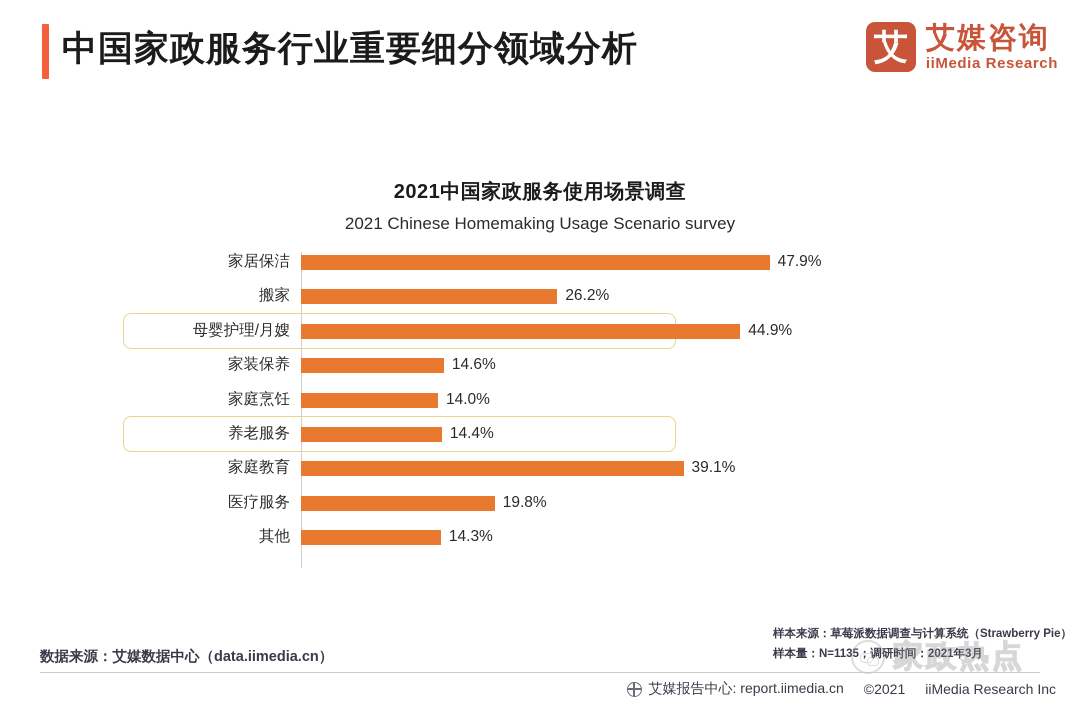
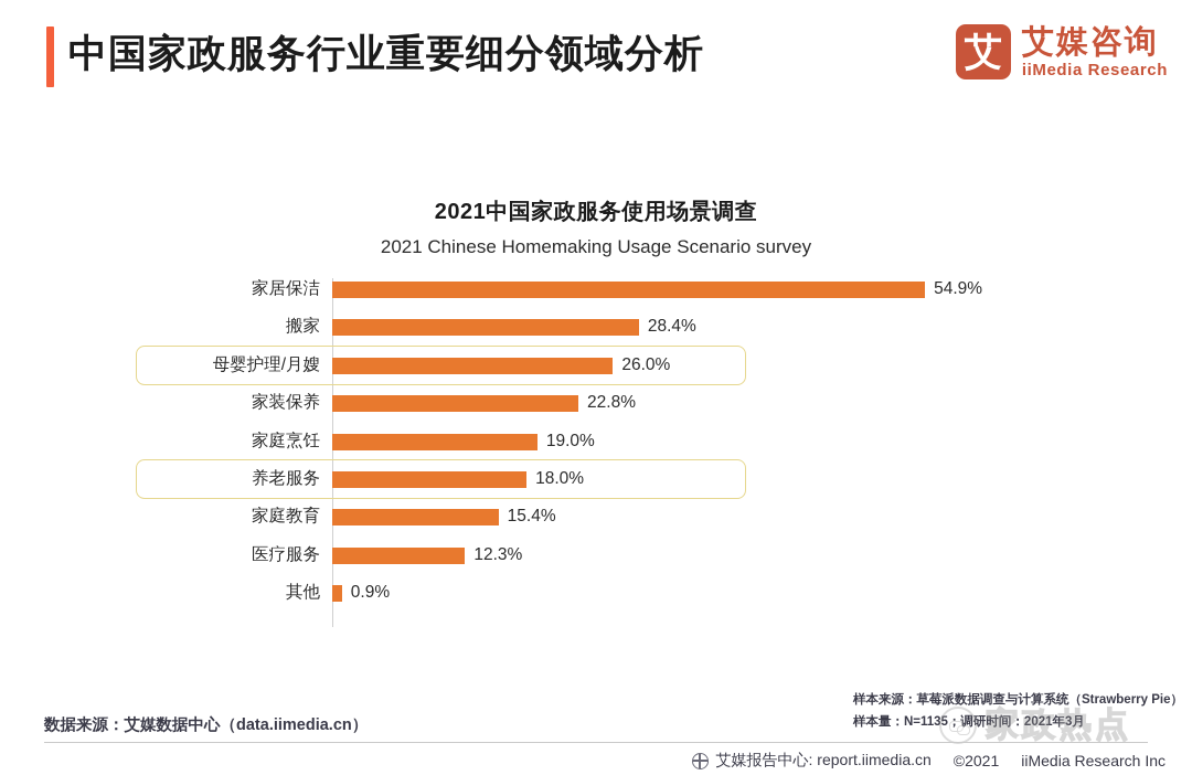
家居保洁: 47.9% -> 54.9%
搬家: 26.2% -> 28.4%
母婴护理/月嫂: 44.9% -> 26.0%
家装保养: 14.6% -> 22.8%
家庭烹饪: 14.0% -> 19.0%
养老服务: 14.4% -> 18.0%
家庭教育: 39.1% -> 15.4%
医疗服务: 19.8% -> 12.3%
其他: 14.3% -> 0.9%
